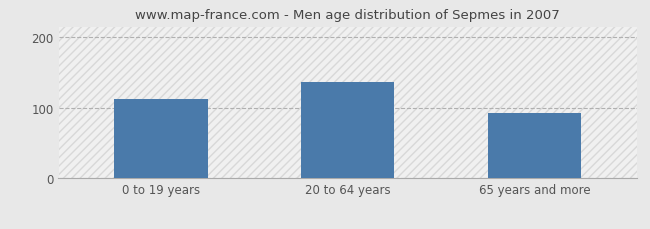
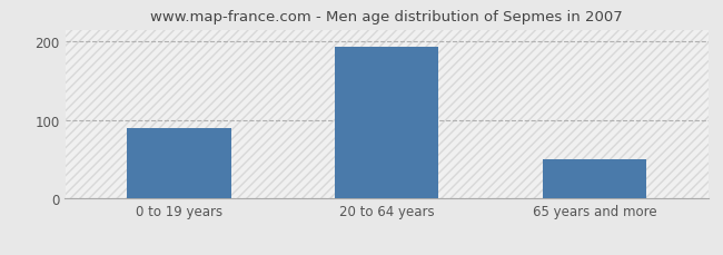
0 to 19 years: 112 -> 90
20 to 64 years: 136 -> 193
65 years and more: 92 -> 50
